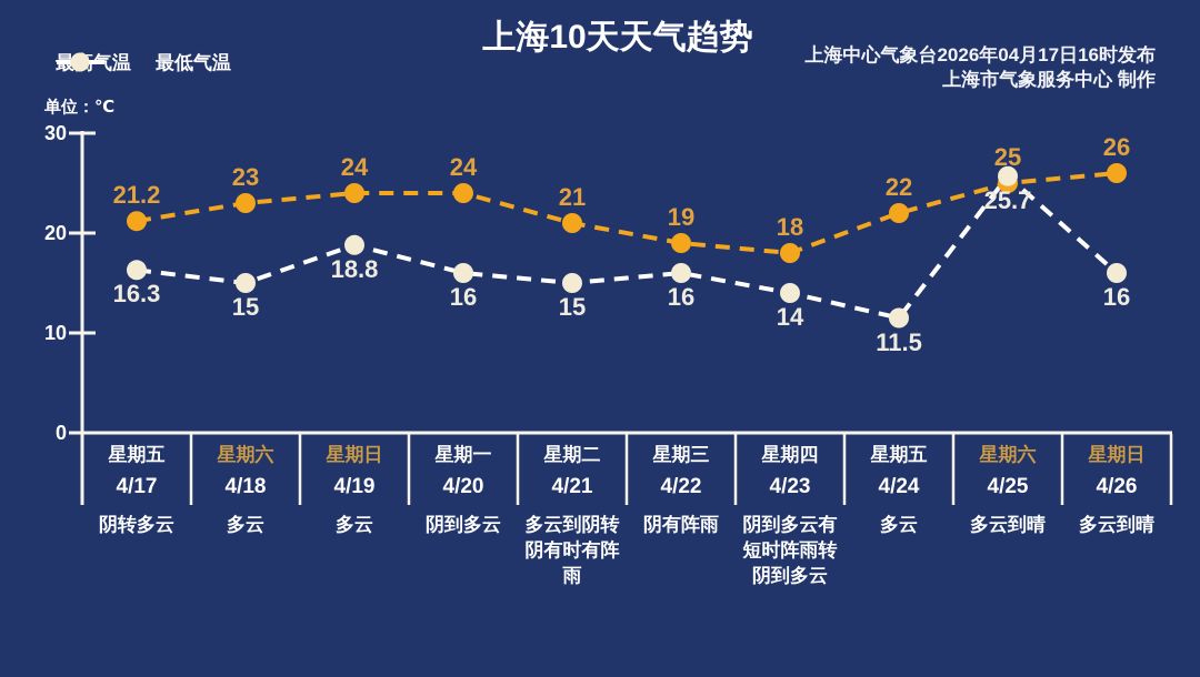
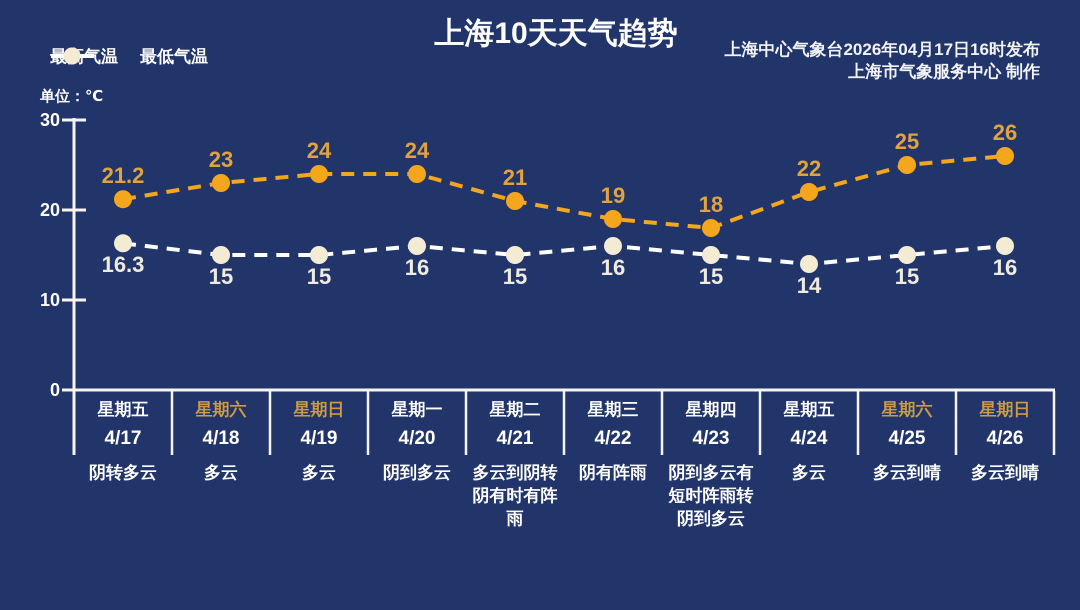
最低气温/4/19: 18.8 -> 15
最低气温/4/23: 14 -> 15
最低气温/4/24: 11.5 -> 14
最低气温/4/25: 25.7 -> 15
